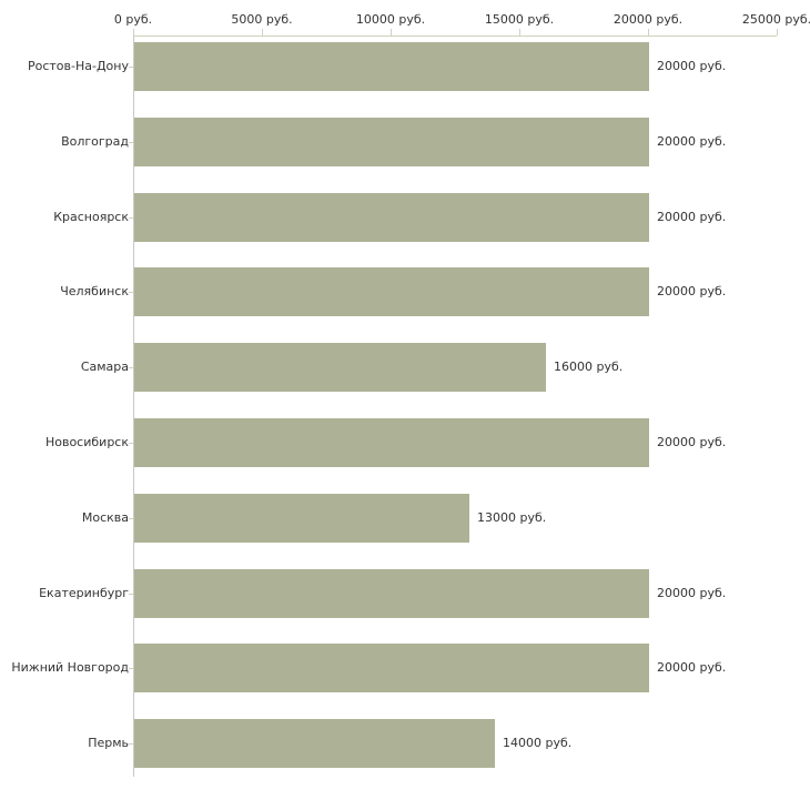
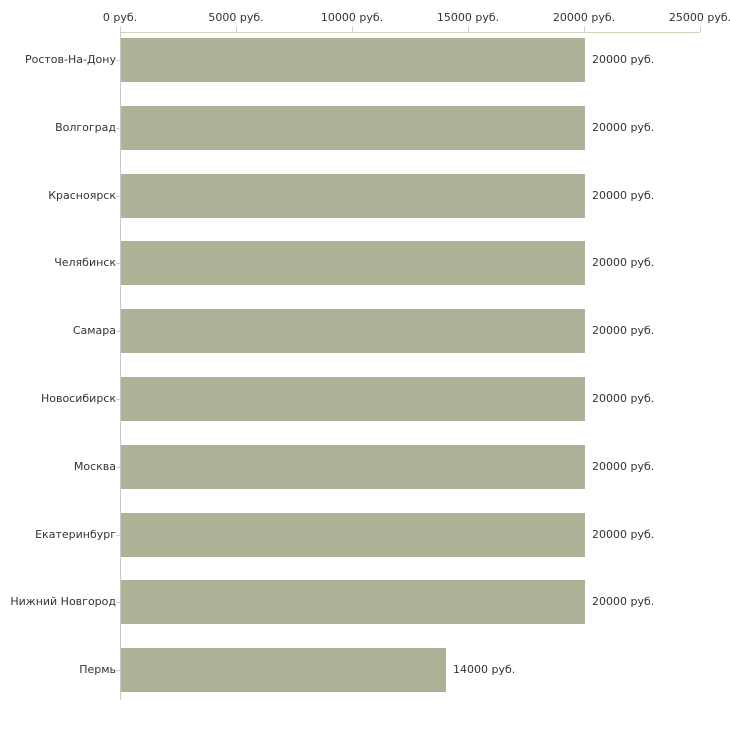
Самара: 16000 -> 20000
Москва: 13000 -> 20000
